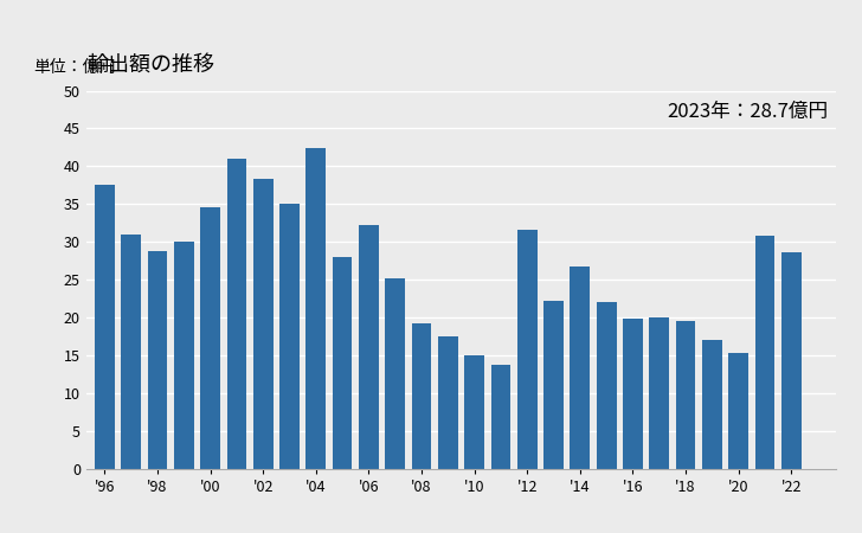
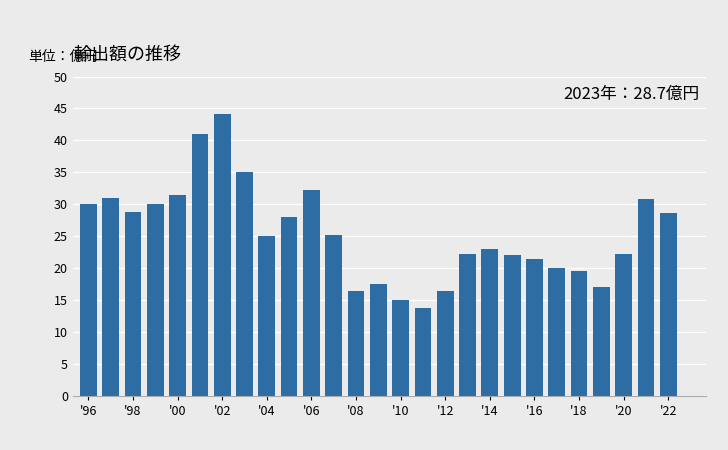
'96: 37.6 -> 30.0
'00: 34.6 -> 31.5
'02: 38.4 -> 44.2
'04: 42.4 -> 25.0
'08: 19.2 -> 16.5
'12: 31.6 -> 16.5
'14: 26.8 -> 23.0
'16: 19.8 -> 21.5
'20: 15.4 -> 22.3
